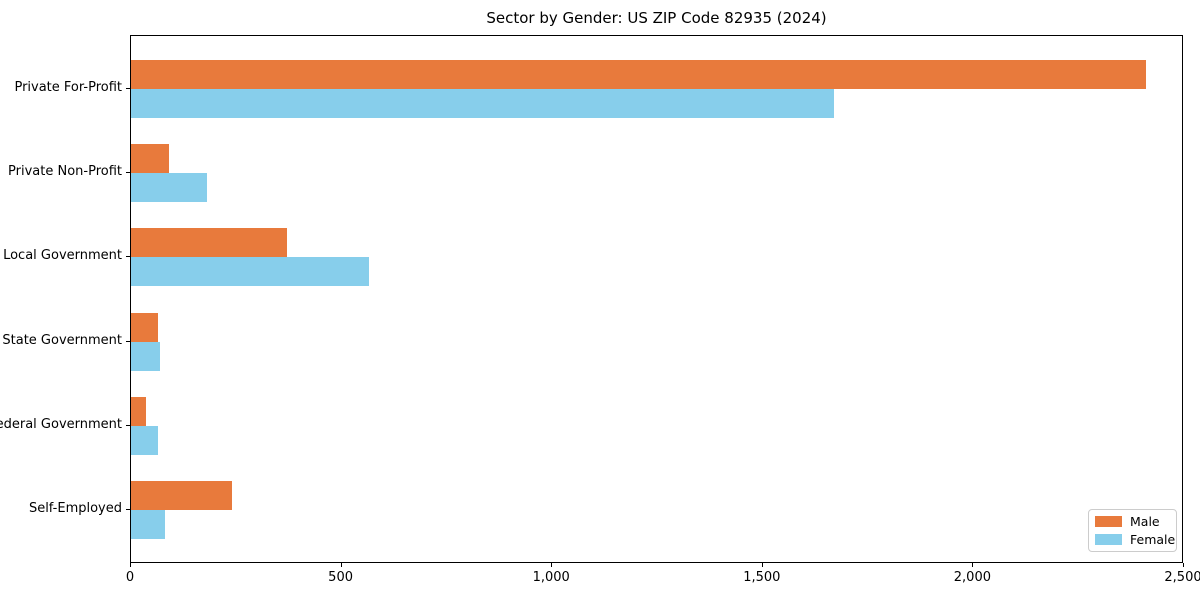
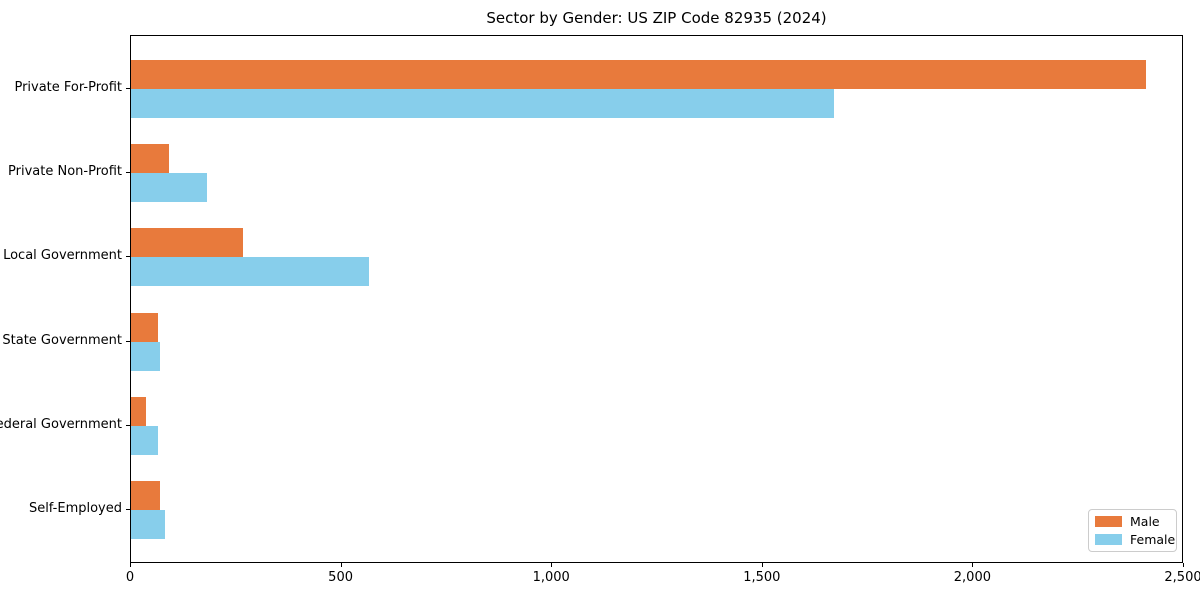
Male/Local Government: 370 -> 260
Male/Self-Employed: 240 -> 70
